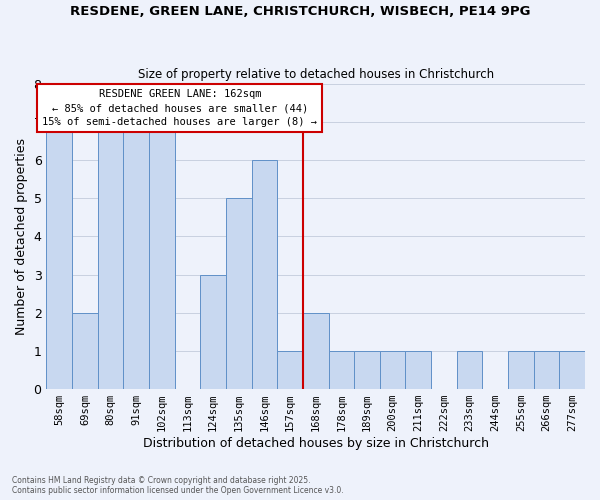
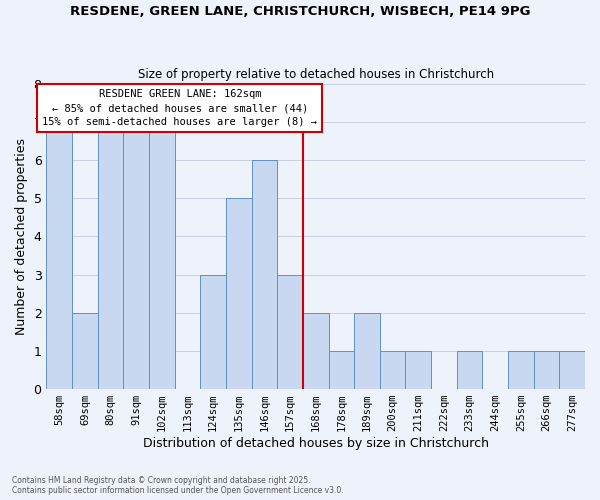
157sqm: 1 -> 3
189sqm: 1 -> 2
